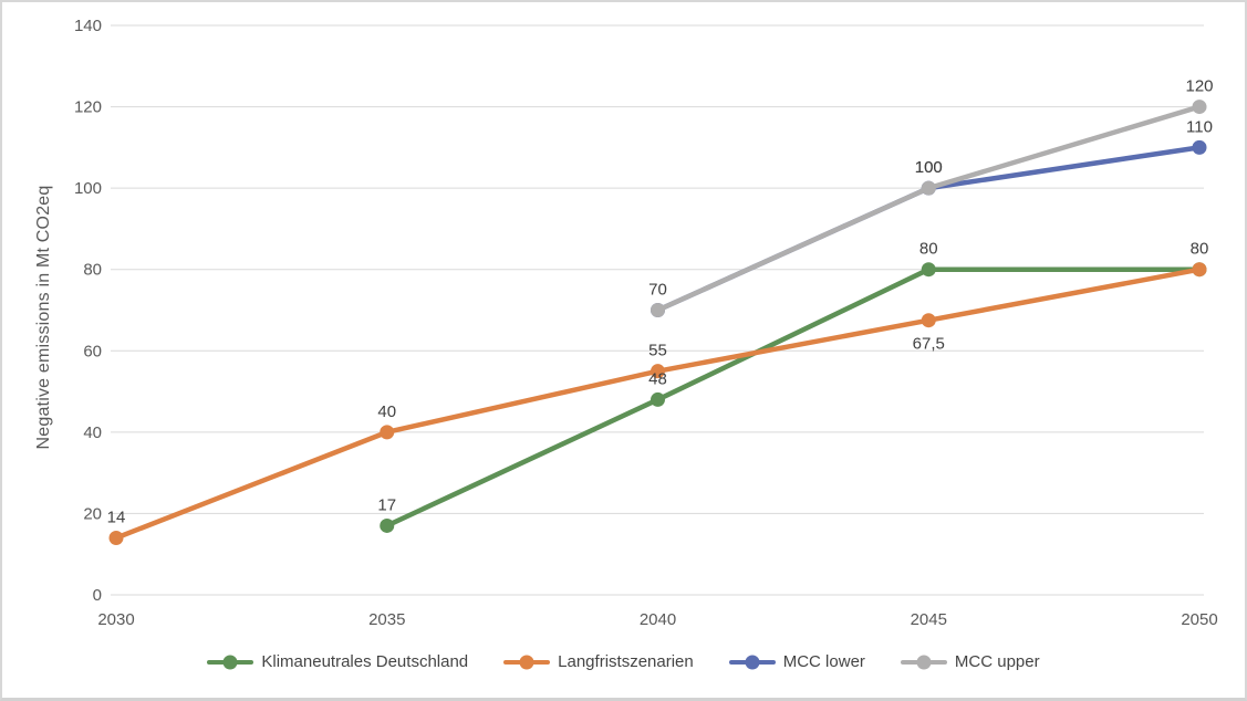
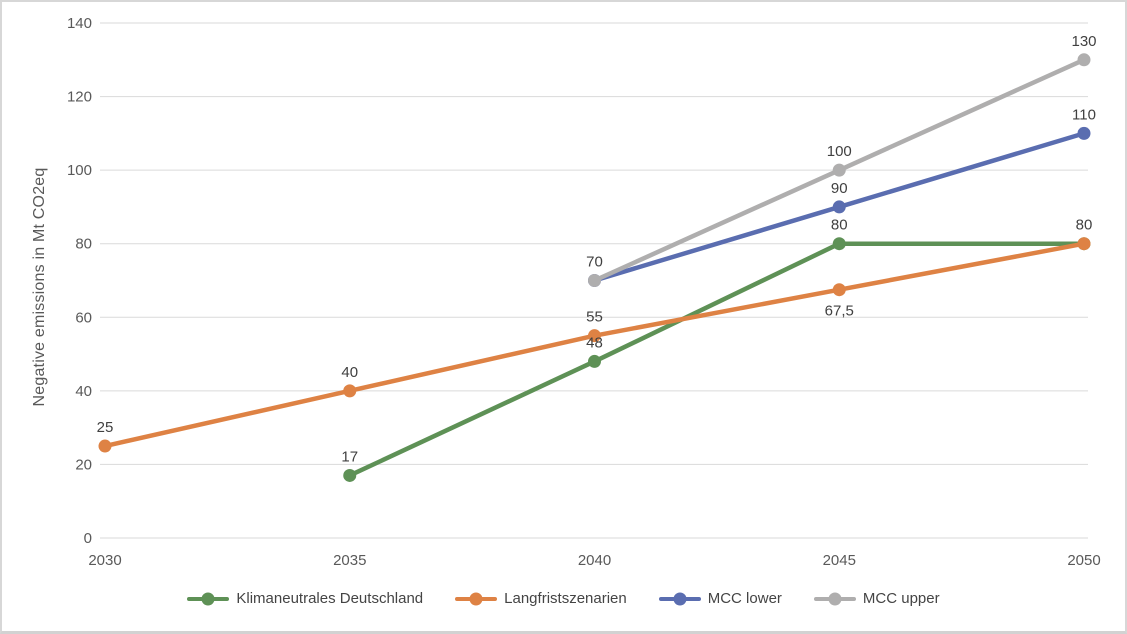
Langfristszenarien/2030: 14 -> 25
MCC lower/2045: 100 -> 90
MCC upper/2050: 120 -> 130
